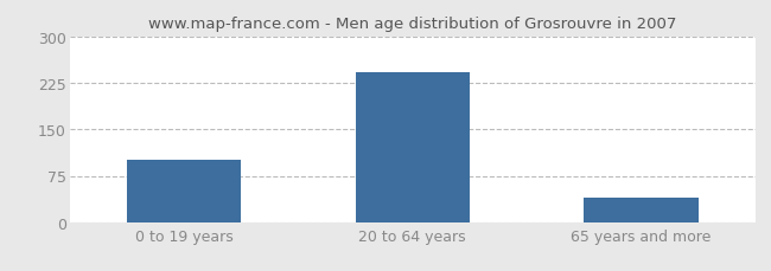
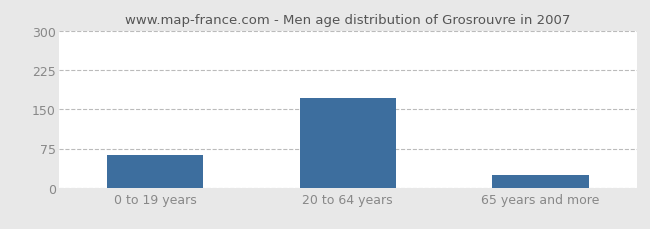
0 to 19 years: 100 -> 62
20 to 64 years: 243 -> 172
65 years and more: 40 -> 24
